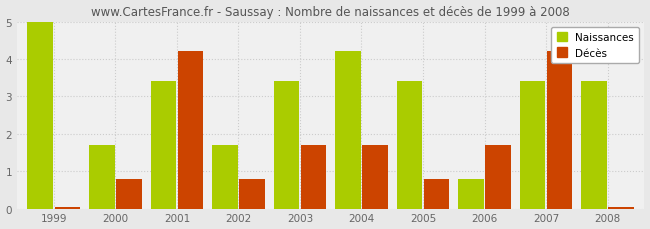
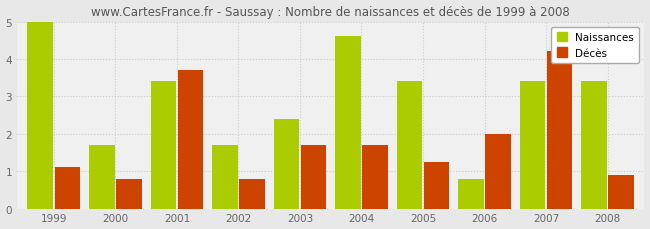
Décès/1999: 0.05 -> 1.10
Décès/2001: 4.20 -> 3.70
Naissances/2003: 3.4 -> 2.4
Naissances/2004: 4.2 -> 4.6
Décès/2005: 0.80 -> 1.25
Décès/2006: 1.70 -> 2.00
Décès/2008: 0.05 -> 0.90
